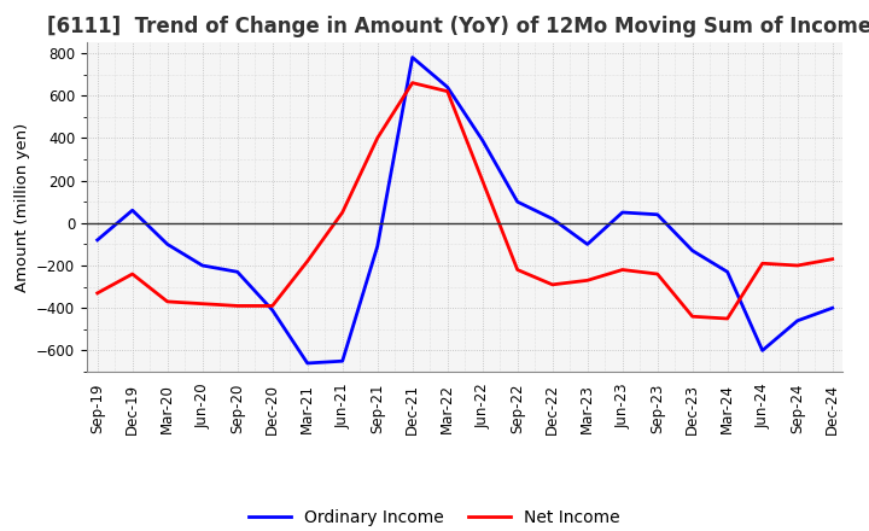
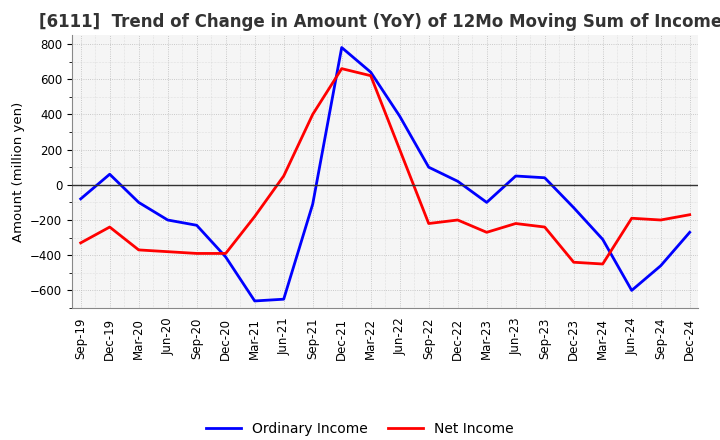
Net Income/Dec-22: -290 -> -200
Ordinary Income/Mar-24: -230 -> -310
Ordinary Income/Dec-24: -400 -> -270
